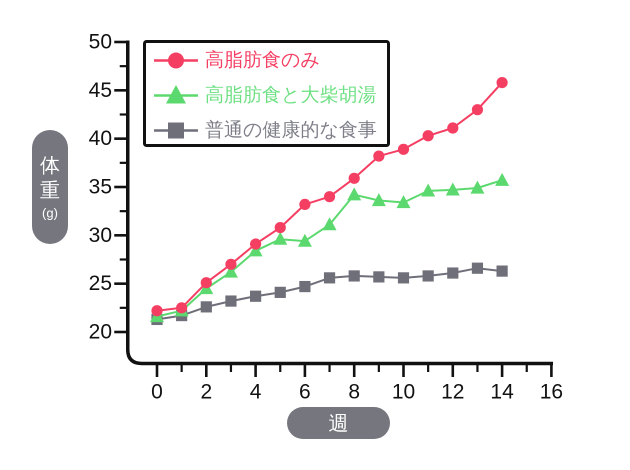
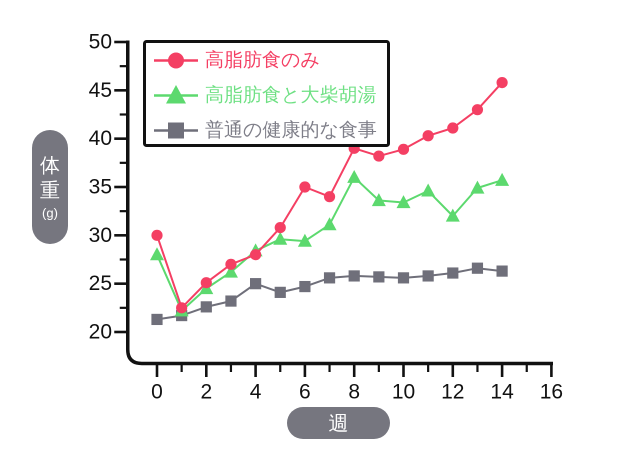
高脂肪食のみ/0: 22 -> 30
高脂肪食と大柴胡湯/0: 22 -> 28
高脂肪食のみ/4: 29 -> 28
普通の健康的な食事/4: 24 -> 25
高脂肪食のみ/6: 33 -> 35
高脂肪食のみ/8: 36 -> 39
高脂肪食と大柴胡湯/8: 34 -> 36
高脂肪食と大柴胡湯/12: 35 -> 32
